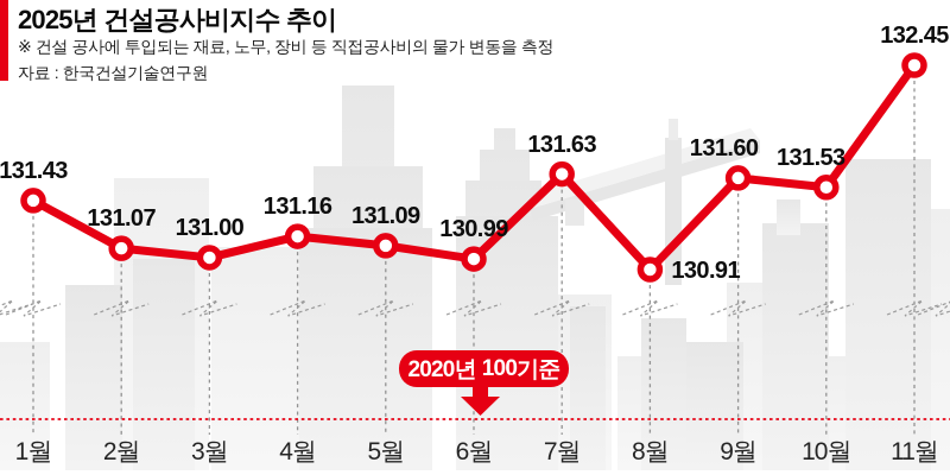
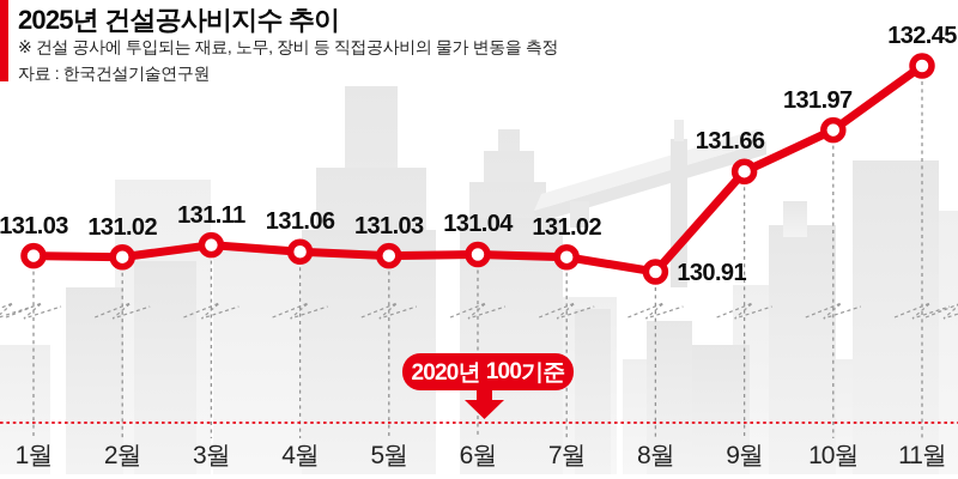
1월: 131.43 -> 131.03
2월: 131.07 -> 131.02
3월: 131.00 -> 131.11
4월: 131.16 -> 131.06
5월: 131.09 -> 131.03
6월: 130.99 -> 131.04
7월: 131.63 -> 131.02
9월: 131.60 -> 131.66
10월: 131.53 -> 131.97
